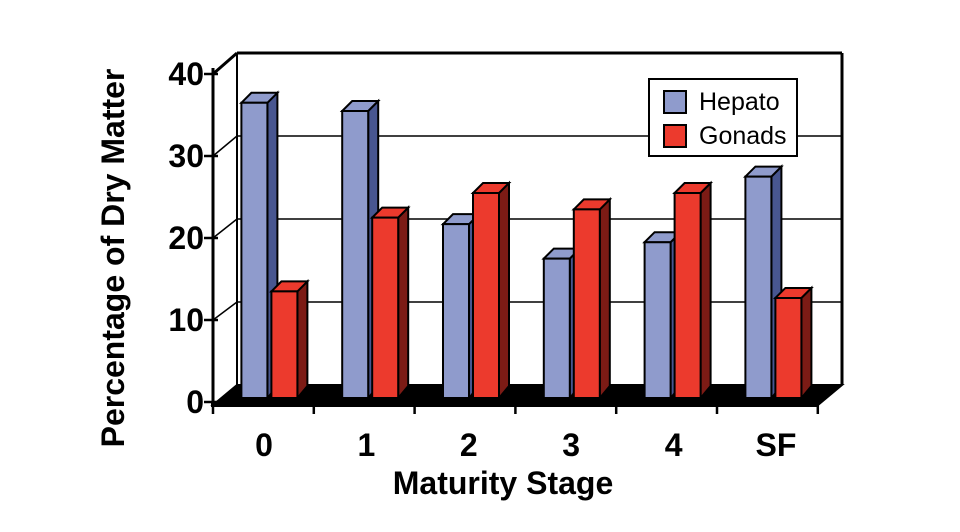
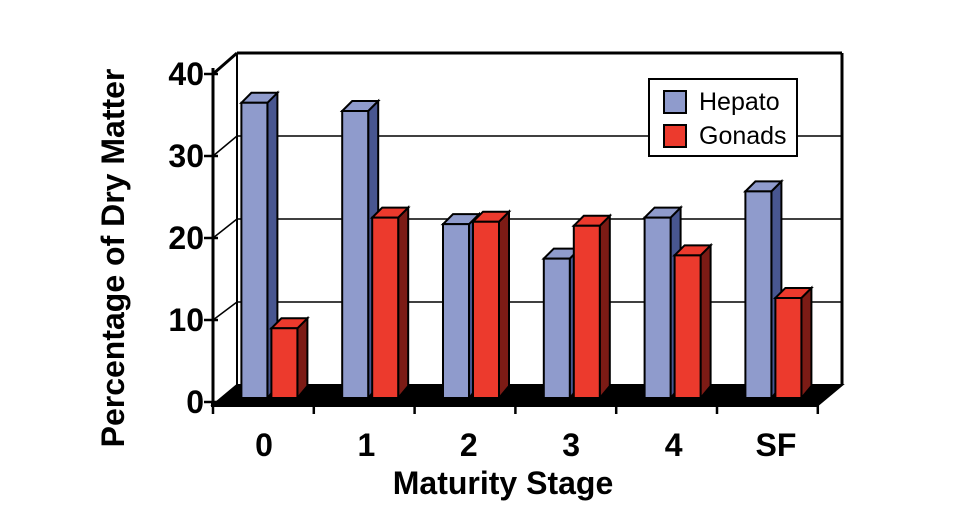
Gonads/0: 13 -> 8
Gonads/2: 25 -> 22
Gonads/3: 23 -> 21
Hepato/4: 19 -> 22
Gonads/4: 25 -> 17
Hepato/SF: 27 -> 25
